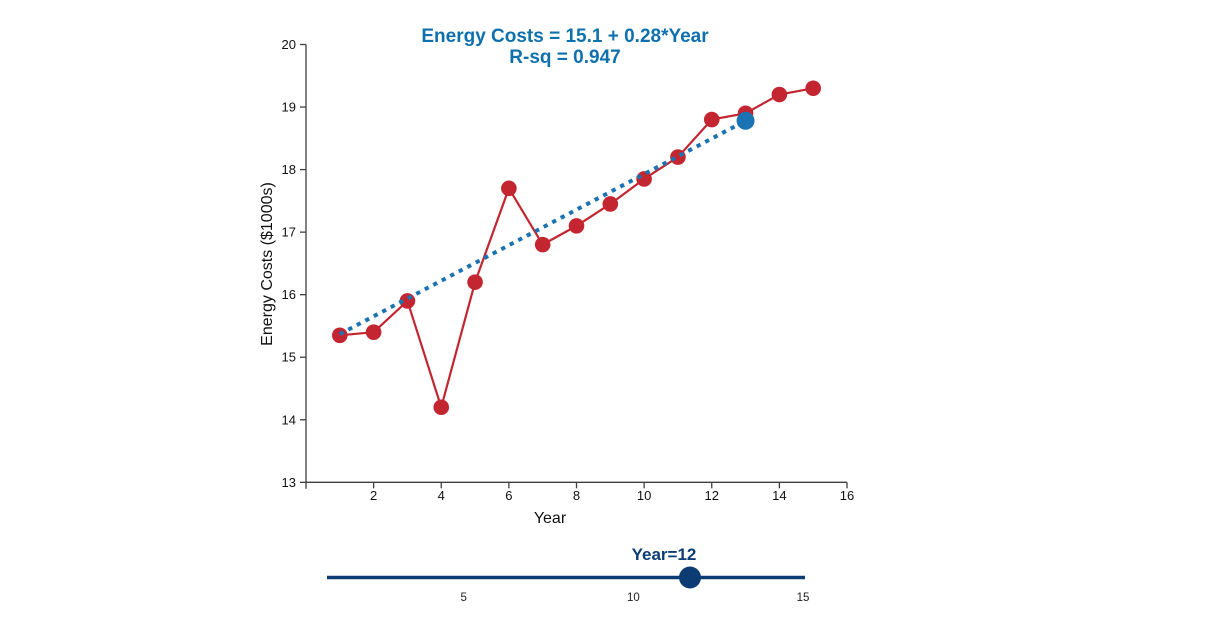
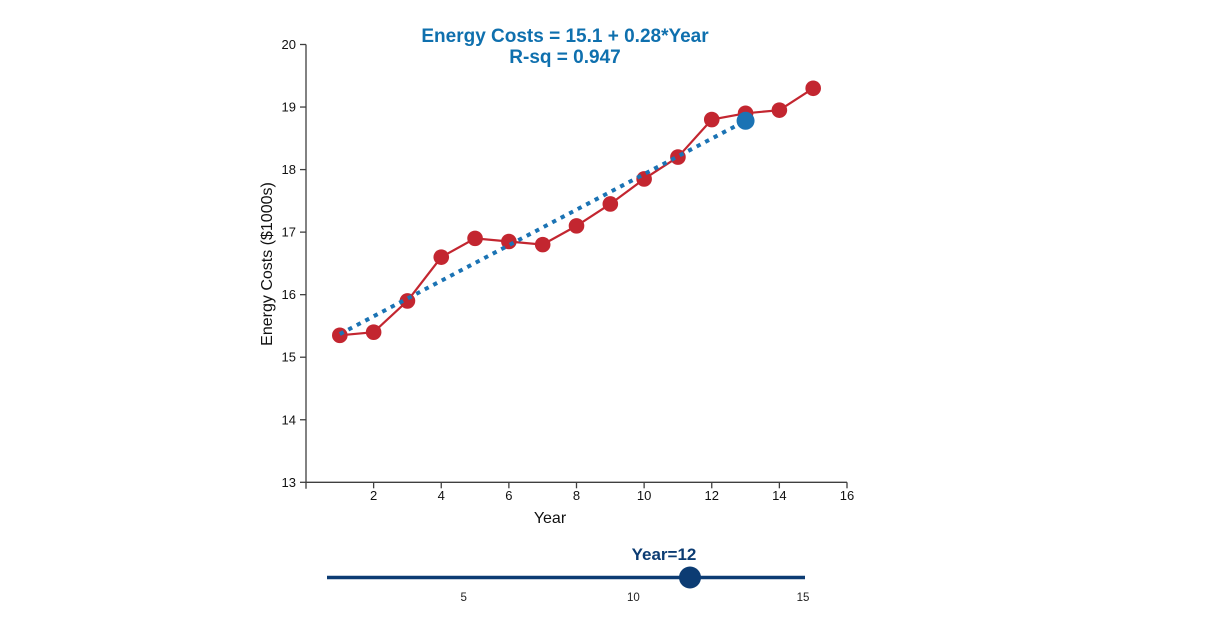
4: 14.2 -> 16.6
5: 16.2 -> 16.9
6: 17.7 -> 16.9
14: 19.2 -> 18.9
